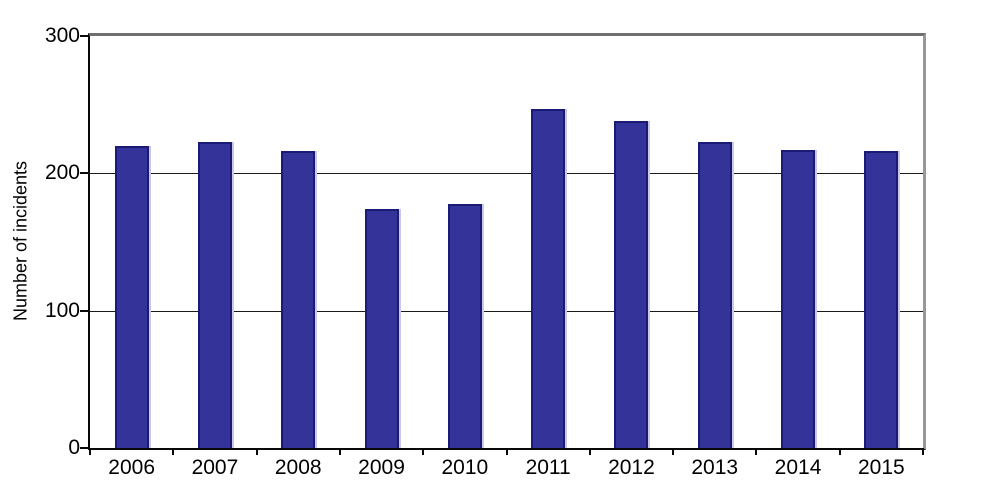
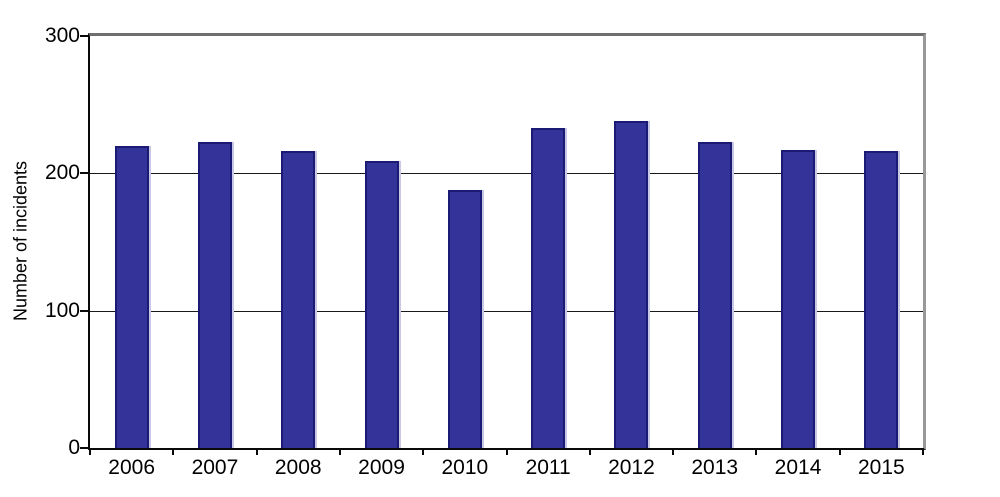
2009: 174 -> 209
2010: 178 -> 188
2011: 247 -> 233
